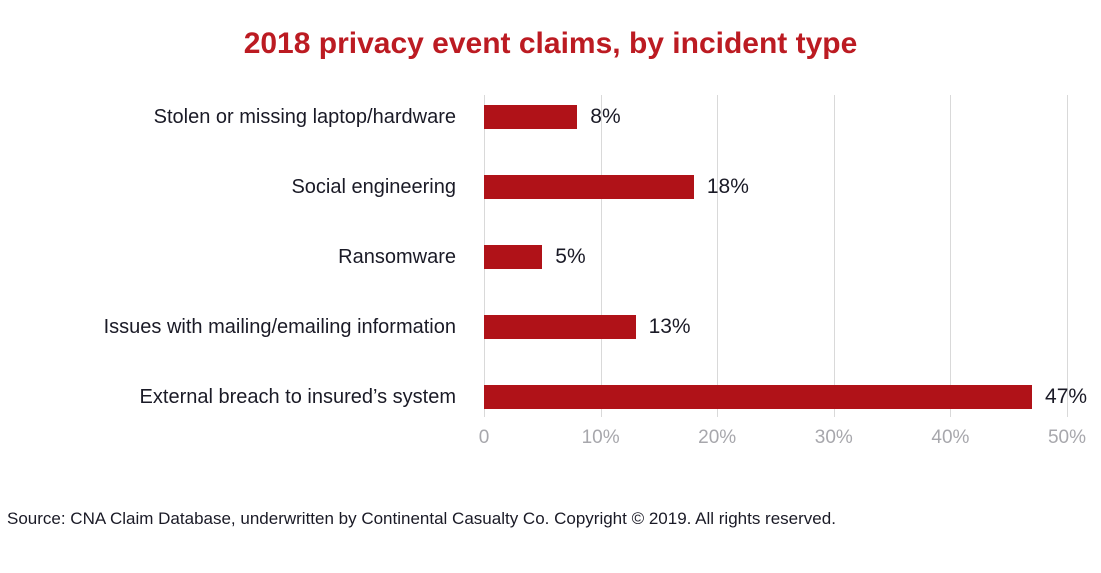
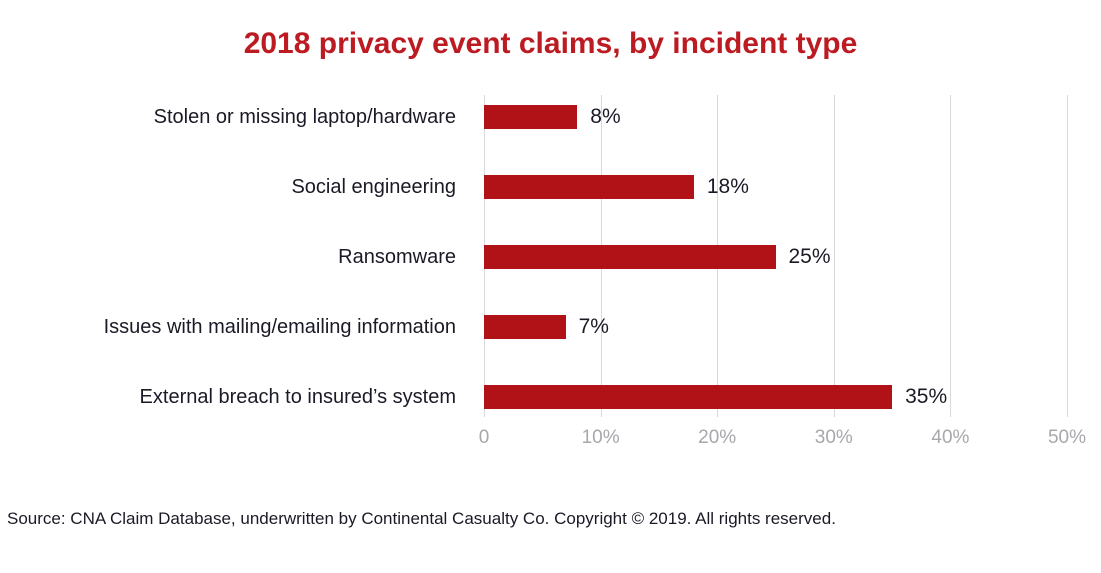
Ransomware: 5% -> 25%
Issues with mailing/emailing information: 13% -> 7%
External breach to insured’s system: 47% -> 35%
